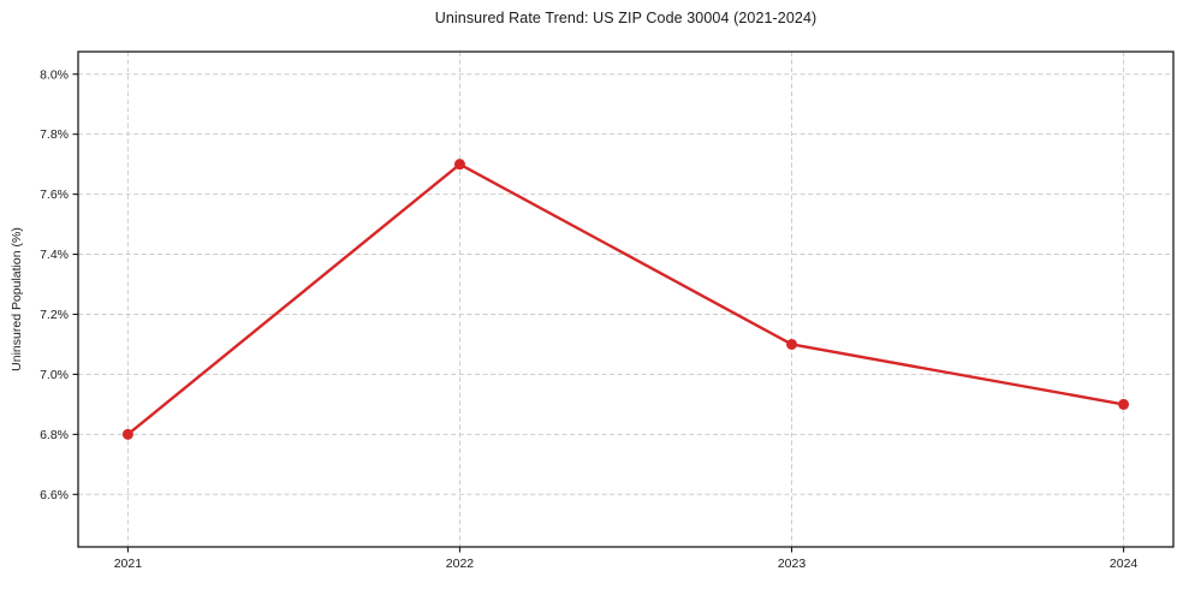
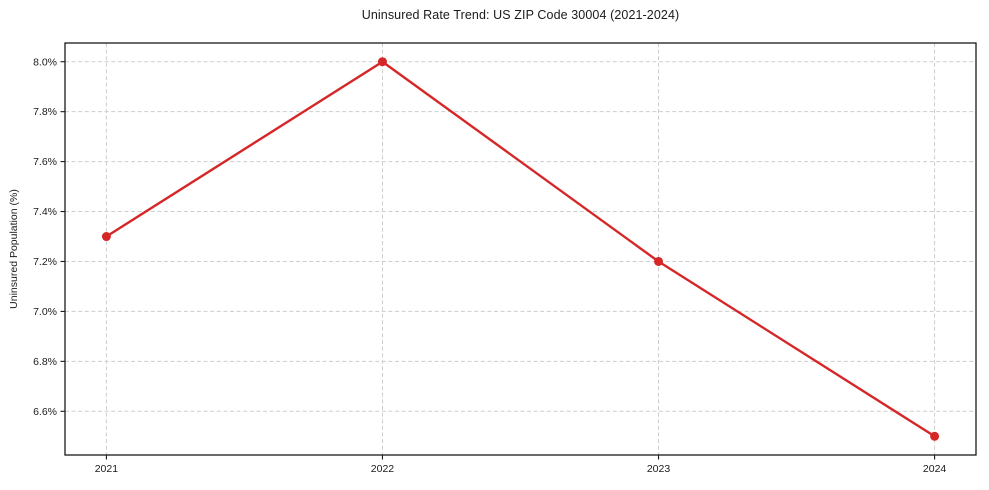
2021: 6.8% -> 7.3%
2022: 7.7% -> 8.0%
2023: 7.1% -> 7.2%
2024: 6.9% -> 6.5%
